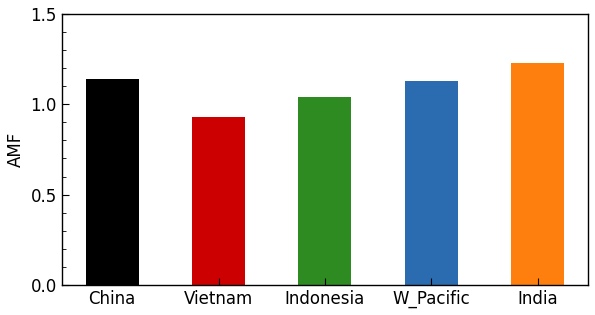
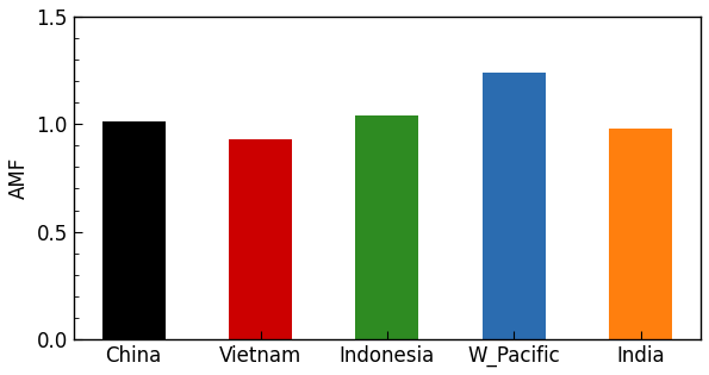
China: 1.14 -> 1.01
W_Pacific: 1.13 -> 1.24
India: 1.23 -> 0.98
